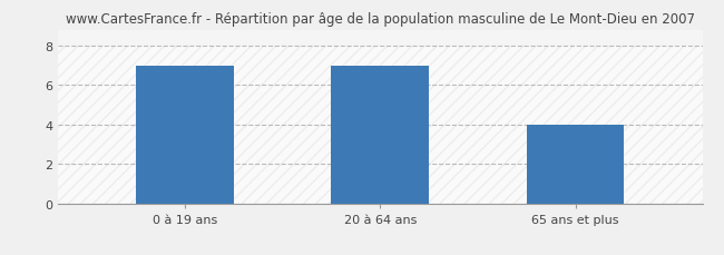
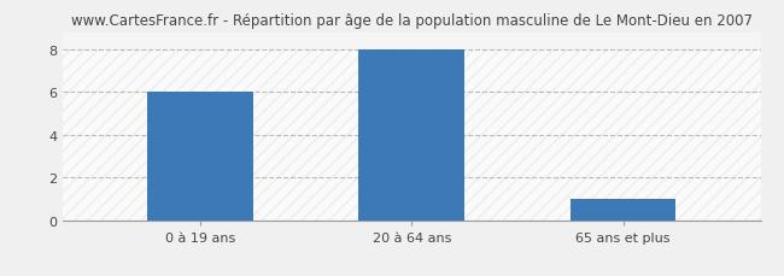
0 à 19 ans: 7 -> 6
20 à 64 ans: 7 -> 8
65 ans et plus: 4 -> 1
